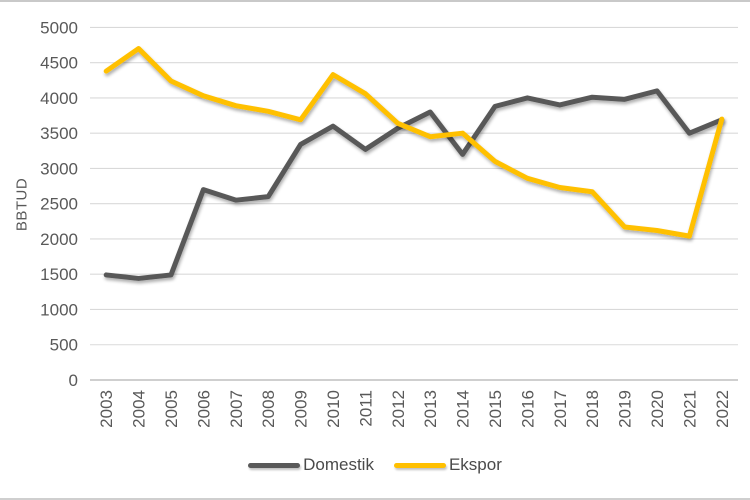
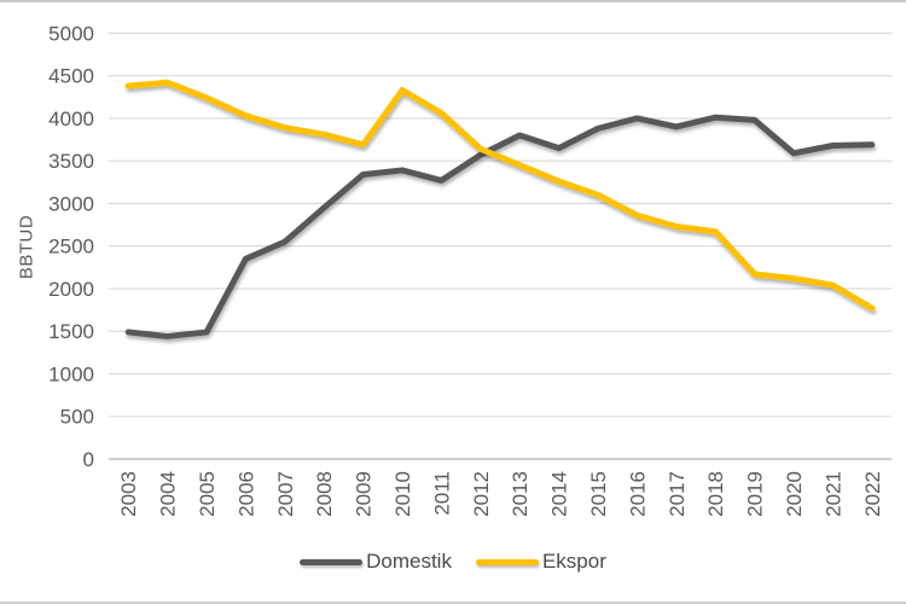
Ekspor/2004: 4700 -> 4400
Domestik/2006: 2700 -> 2400
Domestik/2008: 2600 -> 3000
Domestik/2010: 3600 -> 3400
Domestik/2014: 3200 -> 3600
Ekspor/2014: 3500 -> 3300
Domestik/2020: 4100 -> 3600
Domestik/2021: 3500 -> 3700
Ekspor/2022: 3700 -> 1800
